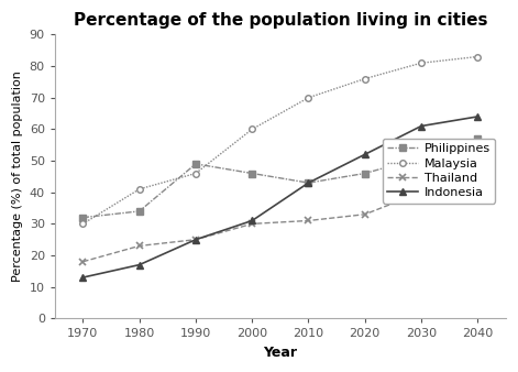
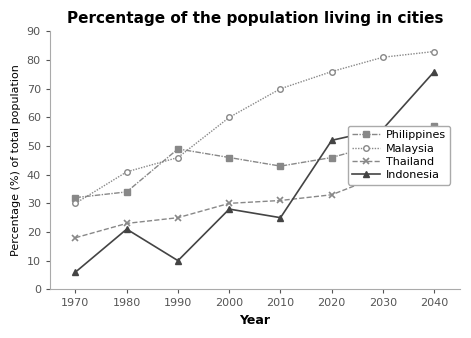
Indonesia/1970: 13 -> 6
Indonesia/1980: 17 -> 21
Indonesia/1990: 25 -> 10
Indonesia/2000: 31 -> 28
Indonesia/2010: 43 -> 25
Indonesia/2030: 61 -> 56
Indonesia/2040: 64 -> 76
